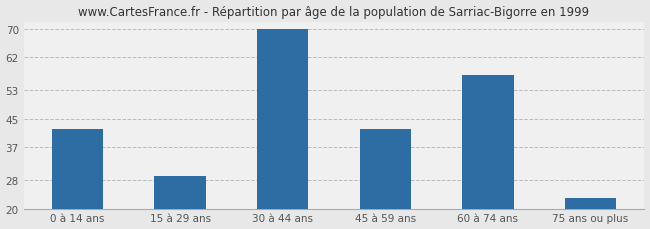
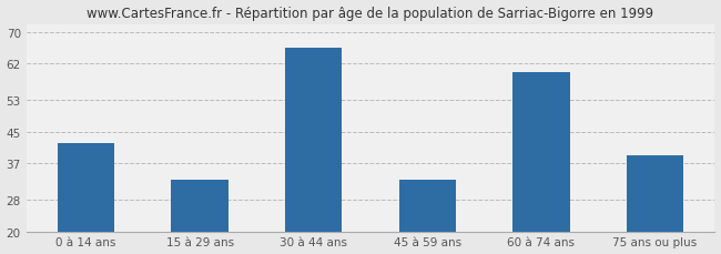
15 à 29 ans: 29 -> 33
30 à 44 ans: 70 -> 66
45 à 59 ans: 42 -> 33
60 à 74 ans: 57 -> 60
75 ans ou plus: 23 -> 39
